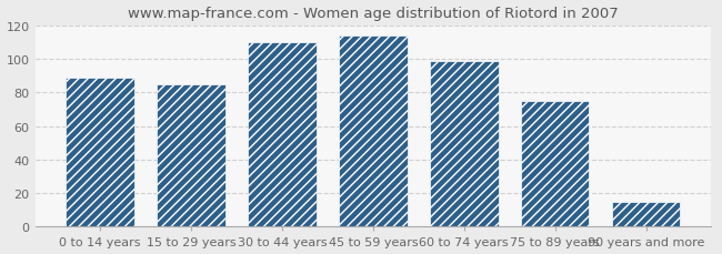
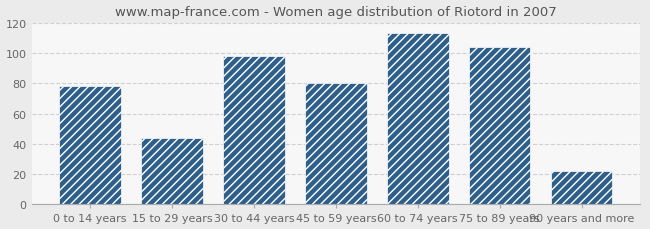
0 to 14 years: 89 -> 78
15 to 29 years: 85 -> 44
30 to 44 years: 110 -> 98
45 to 59 years: 114 -> 80
60 to 74 years: 99 -> 113
75 to 89 years: 75 -> 104
90 years and more: 15 -> 22
